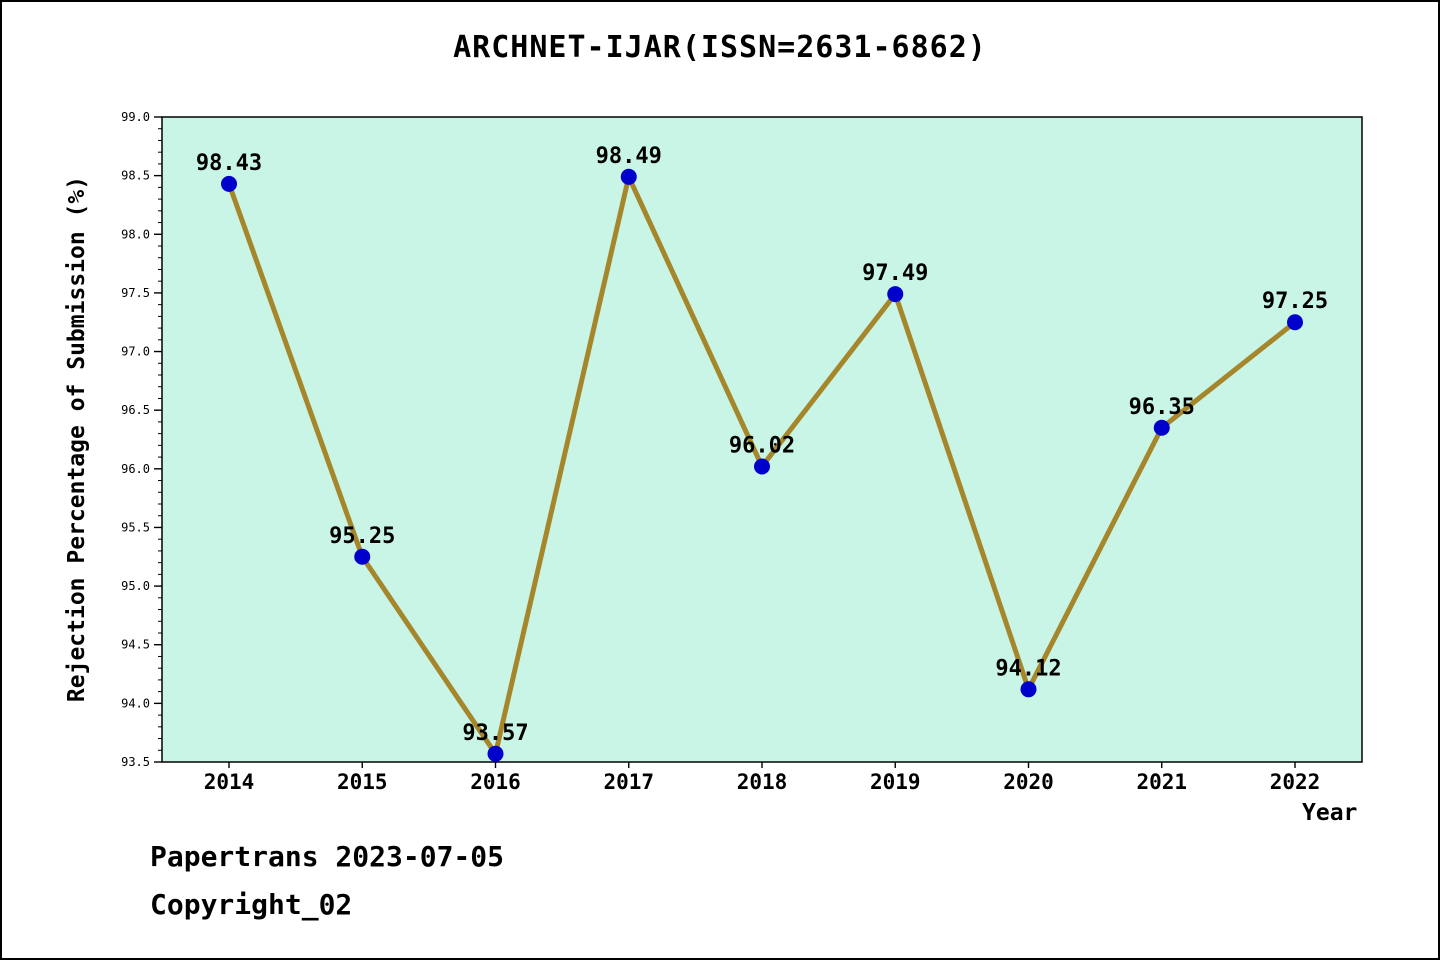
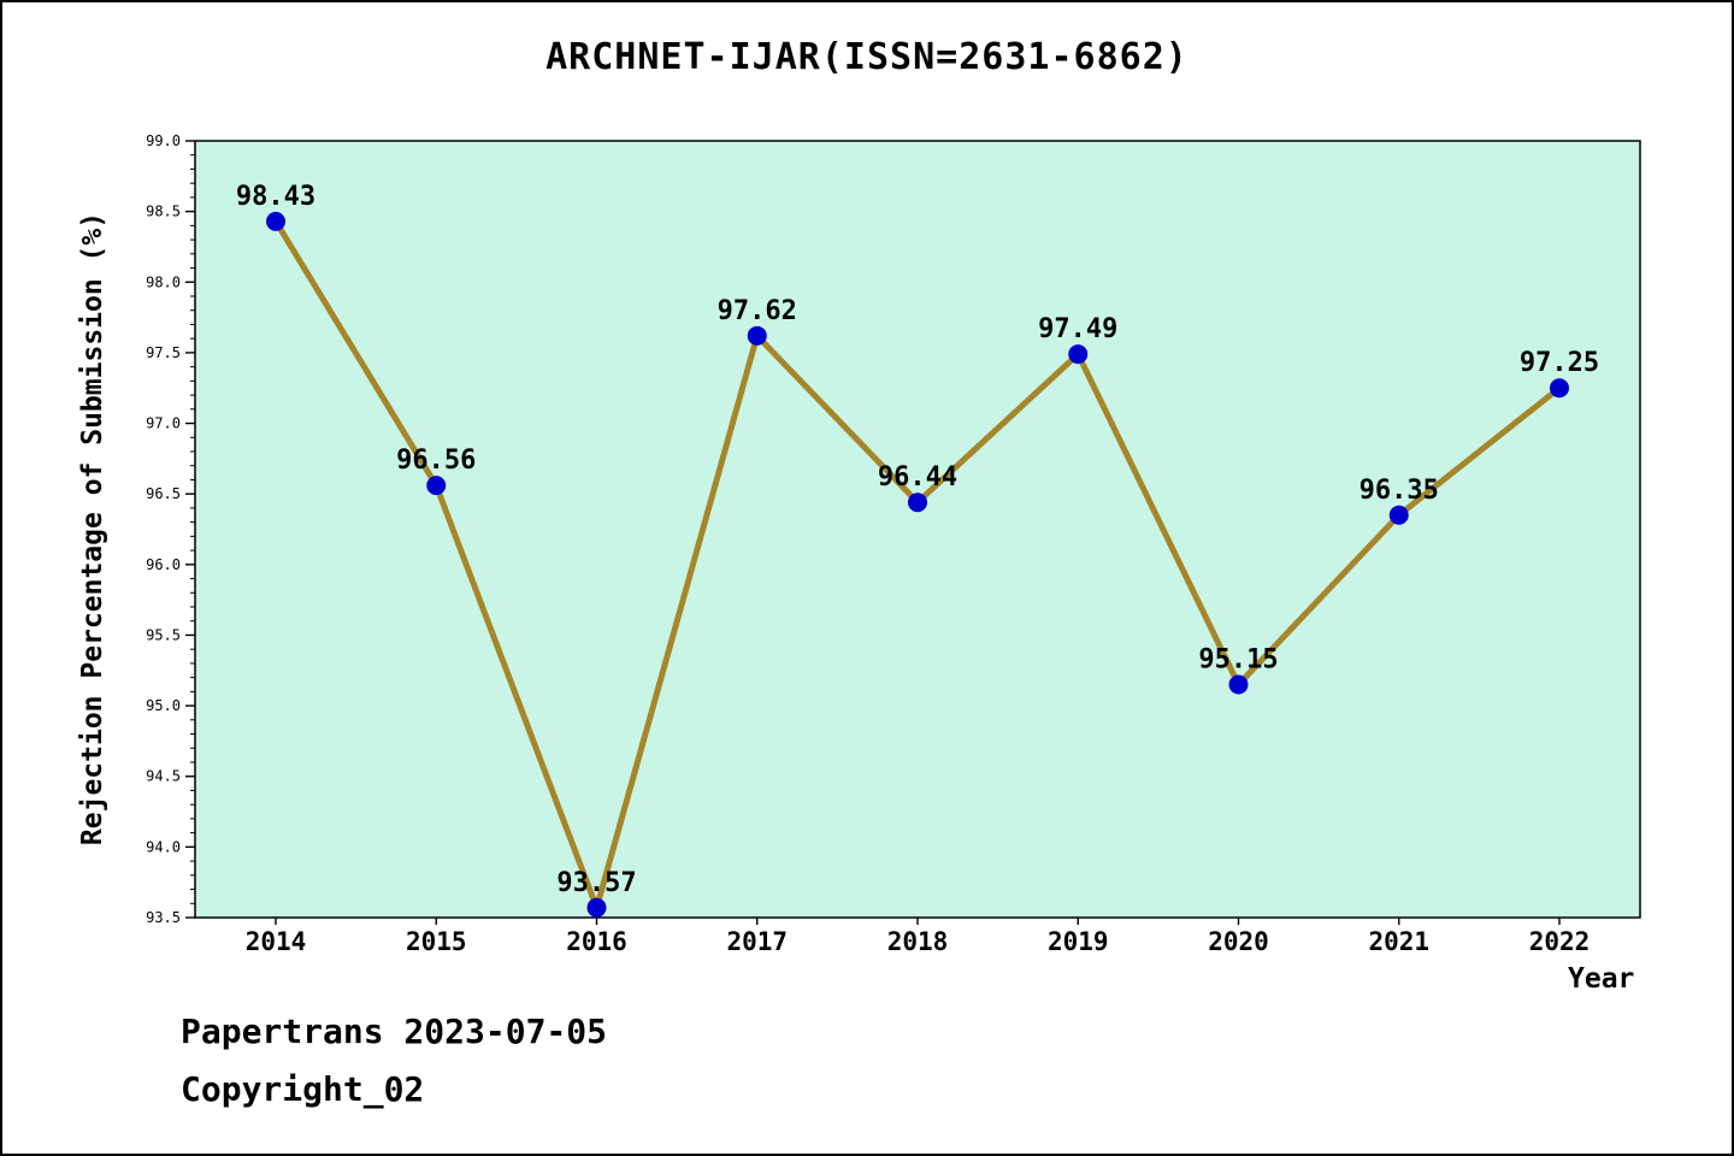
2015: 95.25 -> 96.56
2017: 98.49 -> 97.62
2018: 96.02 -> 96.44
2020: 94.12 -> 95.15
